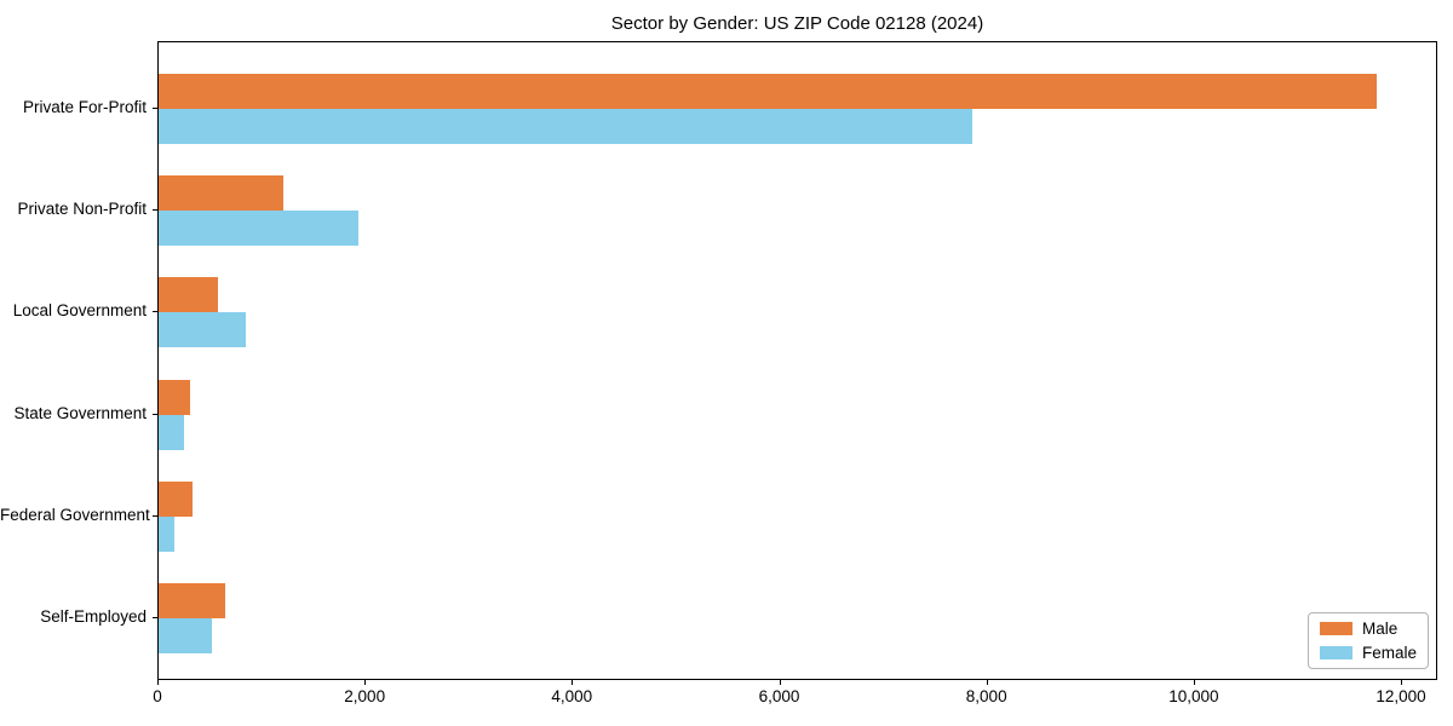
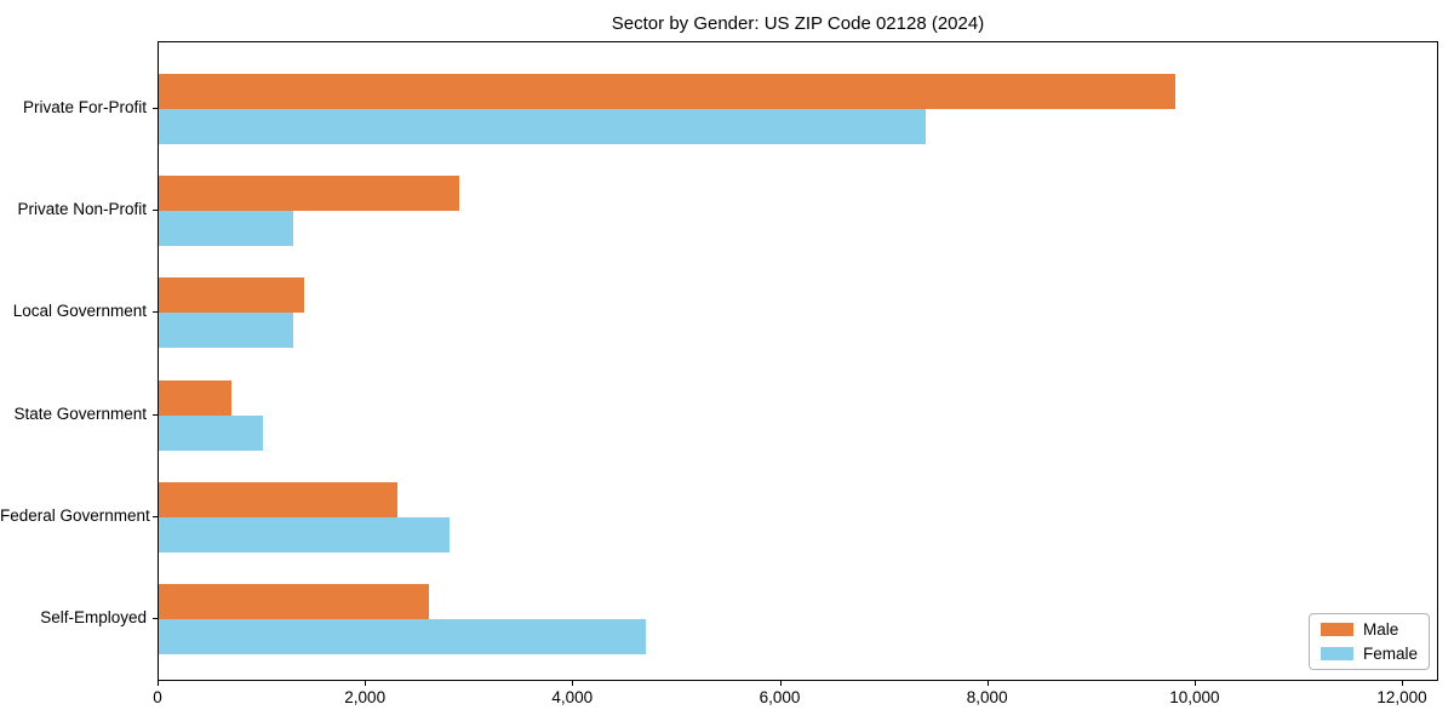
Male/Private For-Profit: 11800 -> 9800
Female/Private For-Profit: 7800 -> 7400
Male/Private Non-Profit: 1200 -> 2900
Female/Private Non-Profit: 1900 -> 1300
Male/Local Government: 600 -> 1400
Female/Local Government: 800 -> 1300
Male/State Government: 300 -> 700
Female/State Government: 200 -> 1000
Male/Federal Government: 300 -> 2300
Female/Federal Government: 200 -> 2800
Male/Self-Employed: 600 -> 2600
Female/Self-Employed: 500 -> 4700
